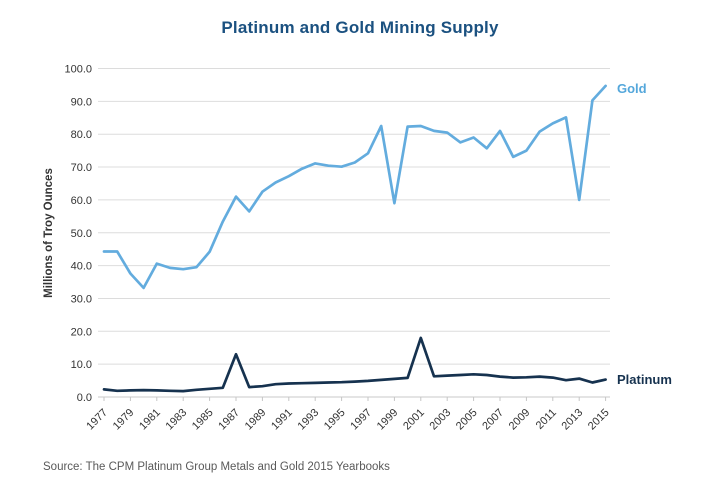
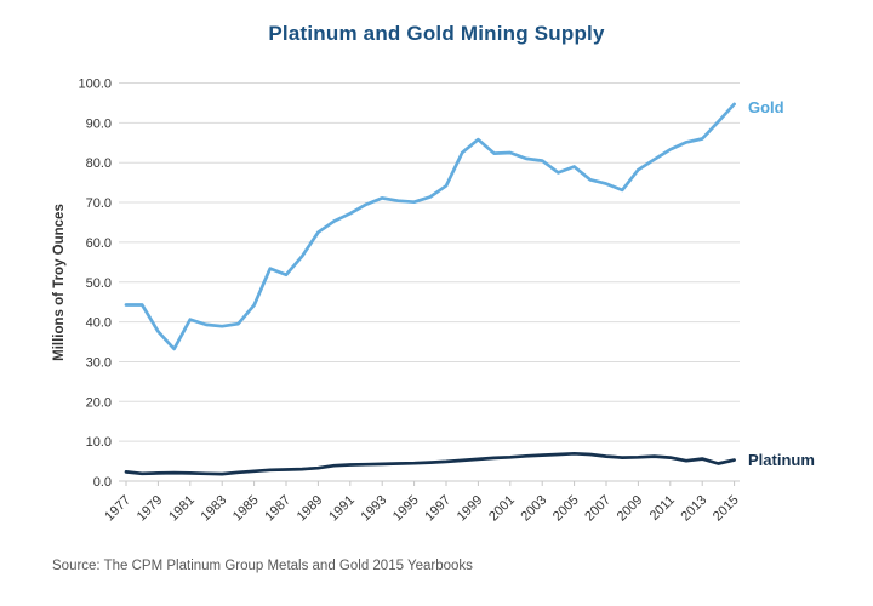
Gold/1987: 61 -> 52
Platinum/1987: 13 -> 3
Gold/1999: 59 -> 86
Platinum/2001: 18 -> 6
Gold/2007: 81 -> 75
Gold/2009: 75 -> 78
Gold/2013: 60 -> 86
